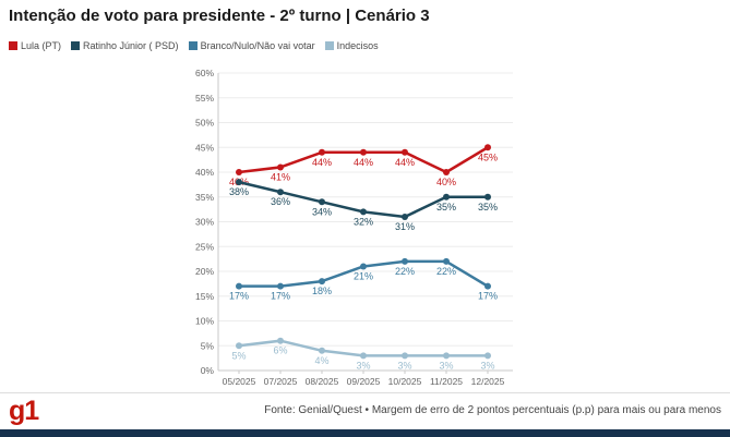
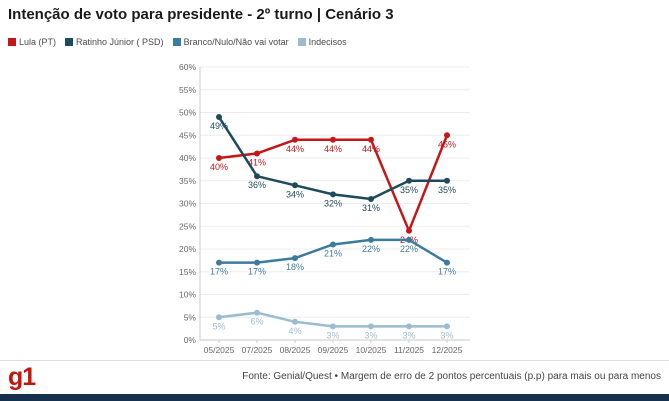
Ratinho Júnior ( PSD)/05/2025: 38% -> 49%
Lula (PT)/11/2025: 40% -> 24%
